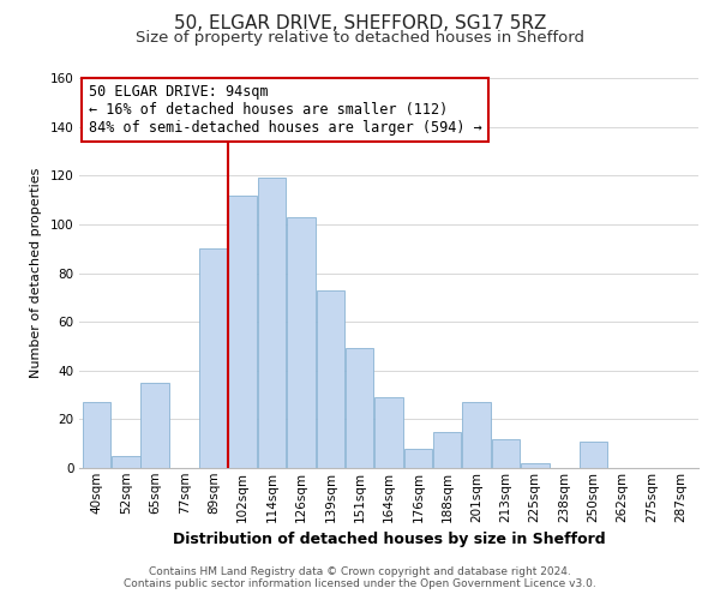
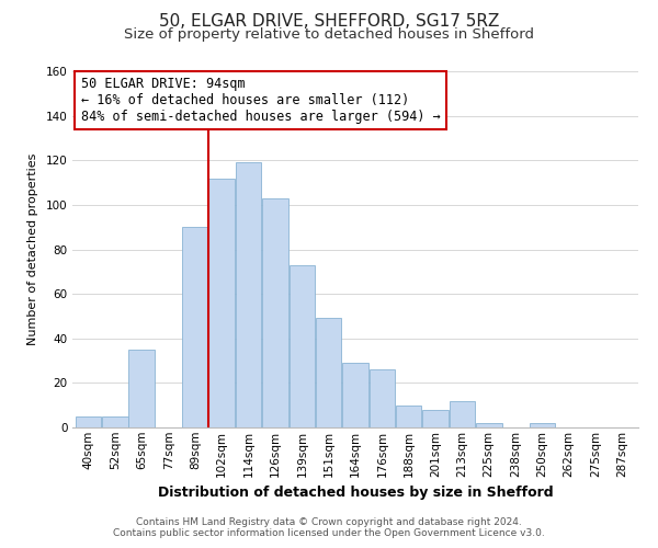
40sqm: 27 -> 5
176sqm: 8 -> 26
188sqm: 15 -> 10
201sqm: 27 -> 8
250sqm: 11 -> 2
